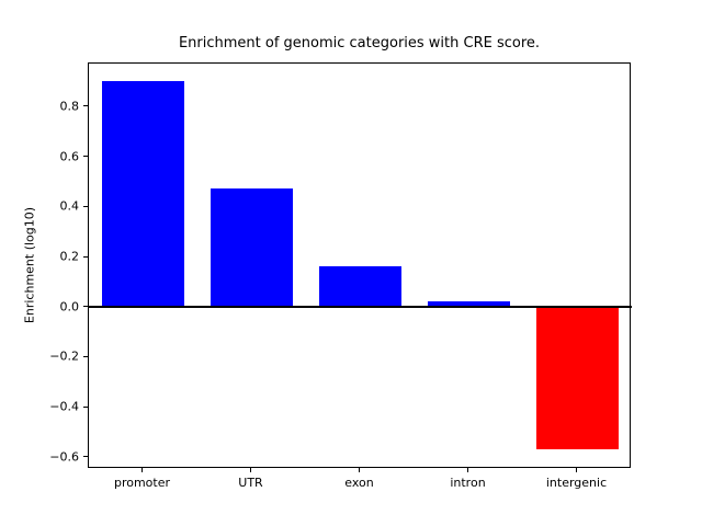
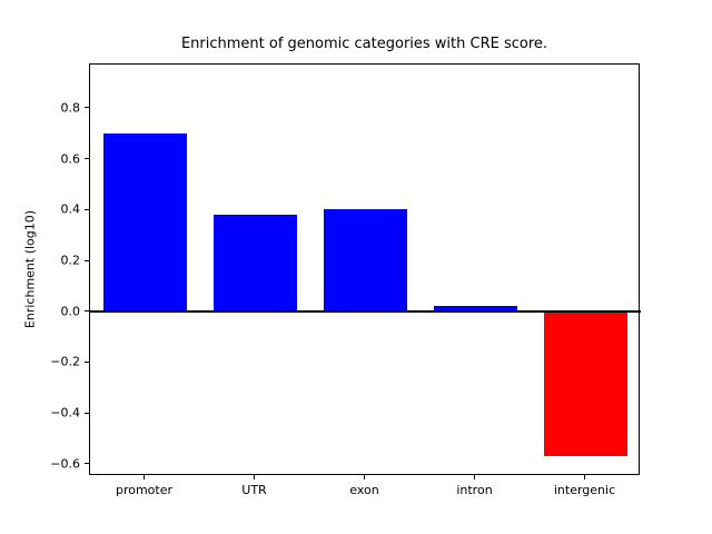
promoter: 0.90 -> 0.70
UTR: 0.47 -> 0.38
exon: 0.16 -> 0.40
